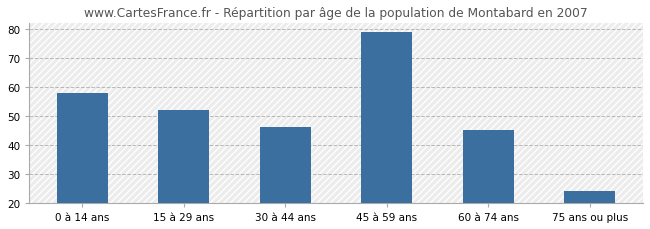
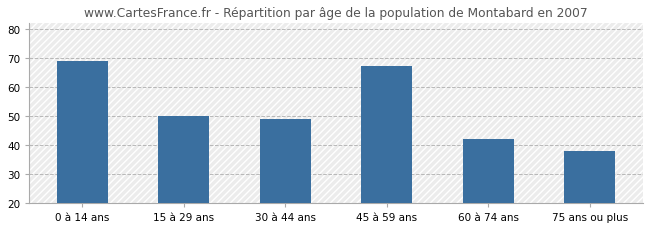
0 à 14 ans: 58 -> 69
15 à 29 ans: 52 -> 50
30 à 44 ans: 46 -> 49
45 à 59 ans: 79 -> 67
60 à 74 ans: 45 -> 42
75 ans ou plus: 24 -> 38
